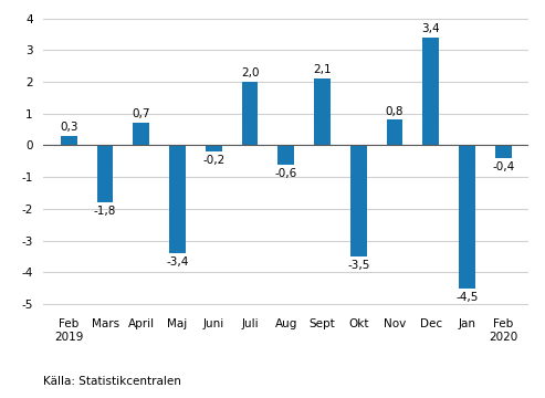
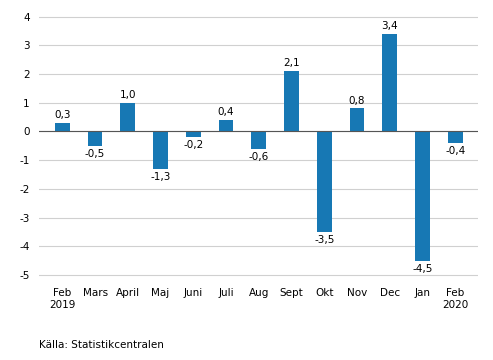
Mars: -1,8 -> -0,5
April: 0,7 -> 1,0
Maj: -3,4 -> -1,3
Juli: 2,0 -> 0,4
